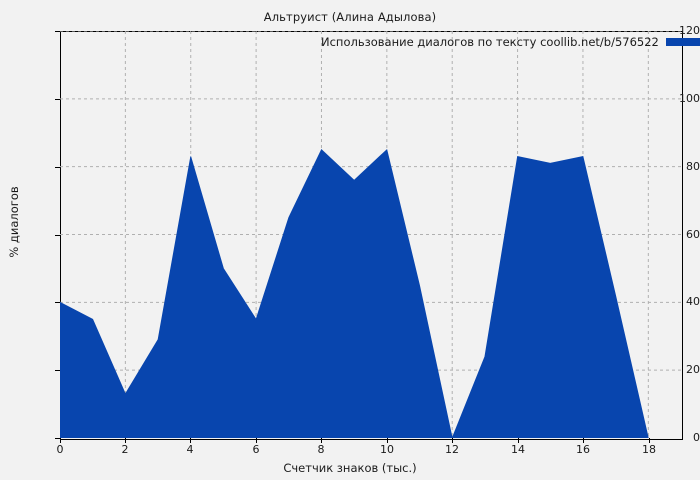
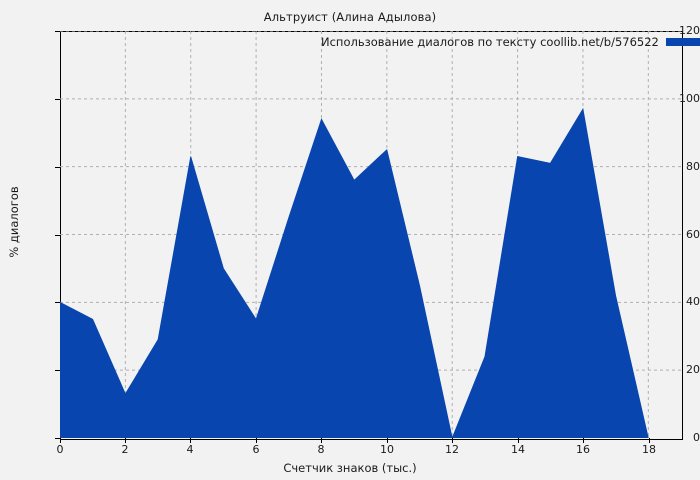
8: 85 -> 94
16: 83 -> 97
